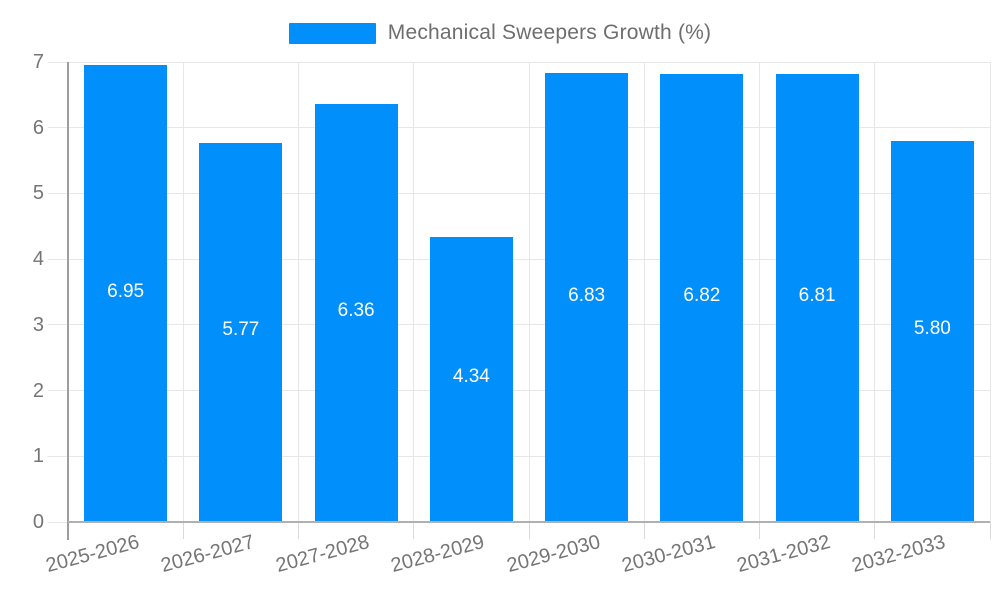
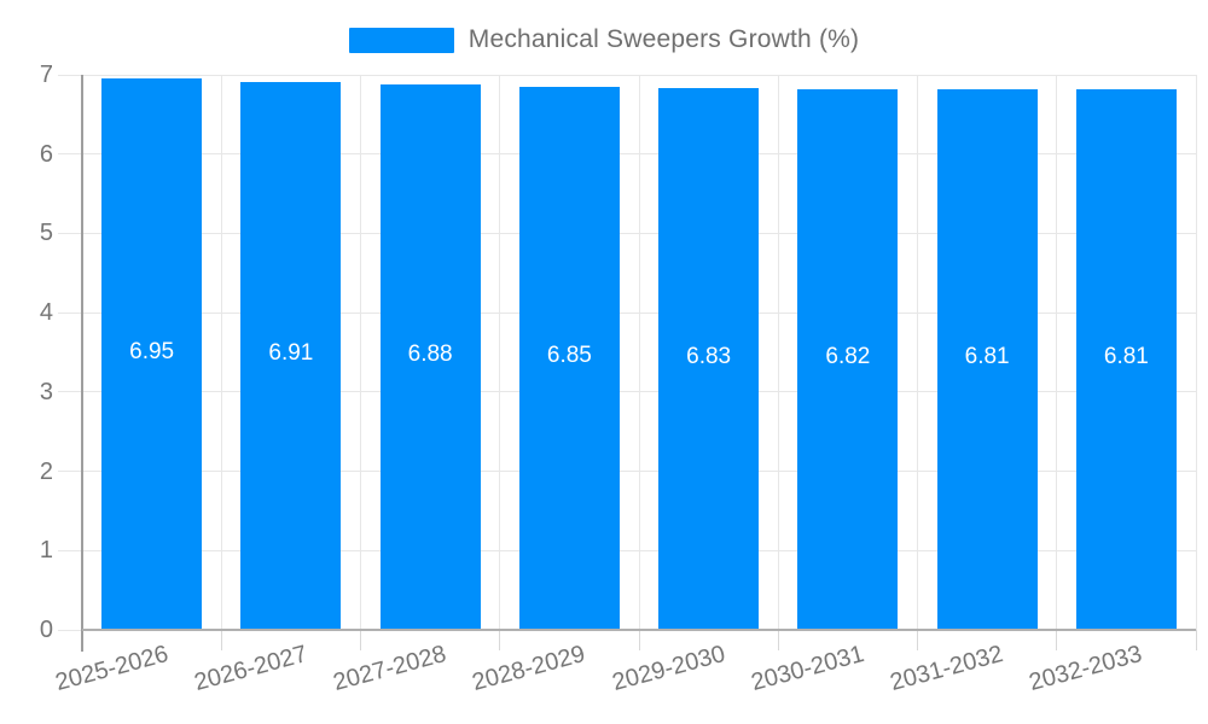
2026-2027: 5.77 -> 6.91
2027-2028: 6.36 -> 6.88
2028-2029: 4.34 -> 6.85
2032-2033: 5.80 -> 6.81
